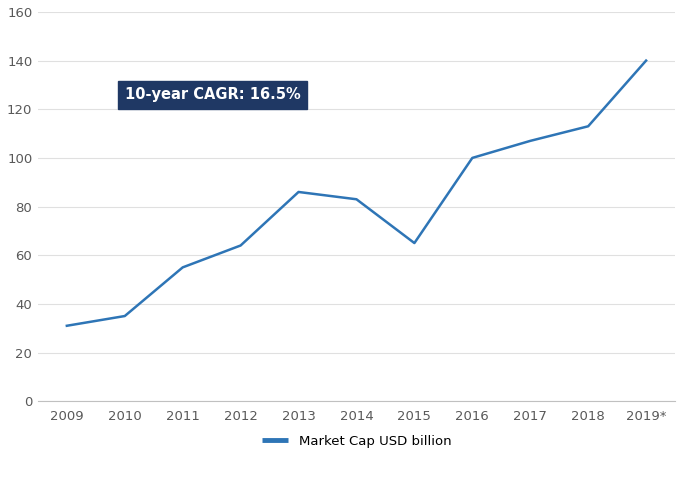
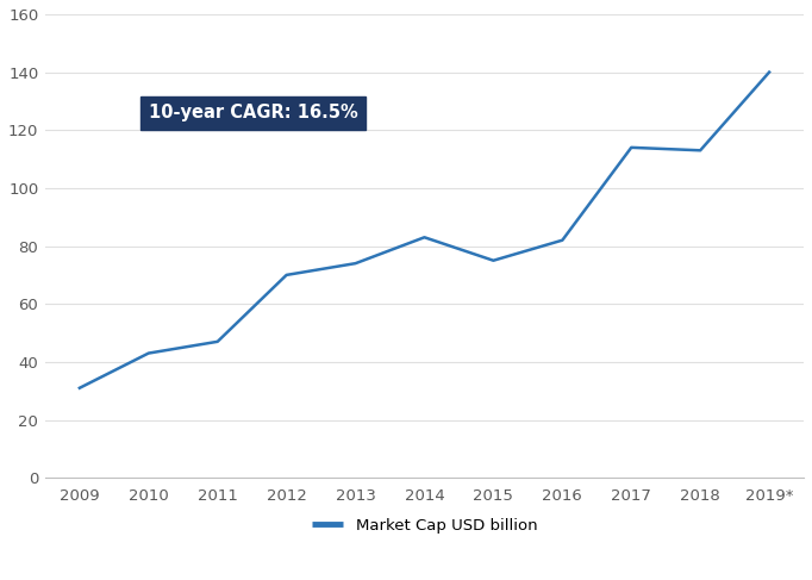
2010: 35 -> 43
2011: 55 -> 47
2012: 64 -> 70
2013: 86 -> 74
2015: 65 -> 75
2016: 100 -> 82
2017: 107 -> 114
